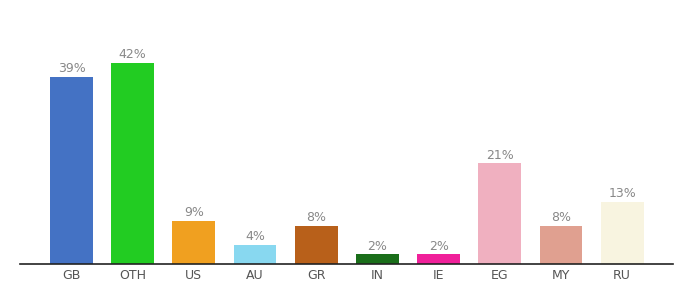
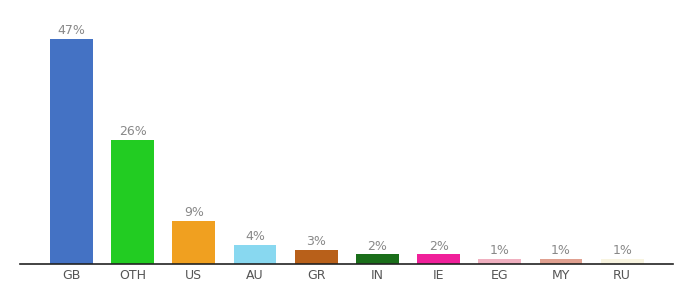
GB: 39% -> 47%
OTH: 42% -> 26%
GR: 8% -> 3%
EG: 21% -> 1%
MY: 8% -> 1%
RU: 13% -> 1%
